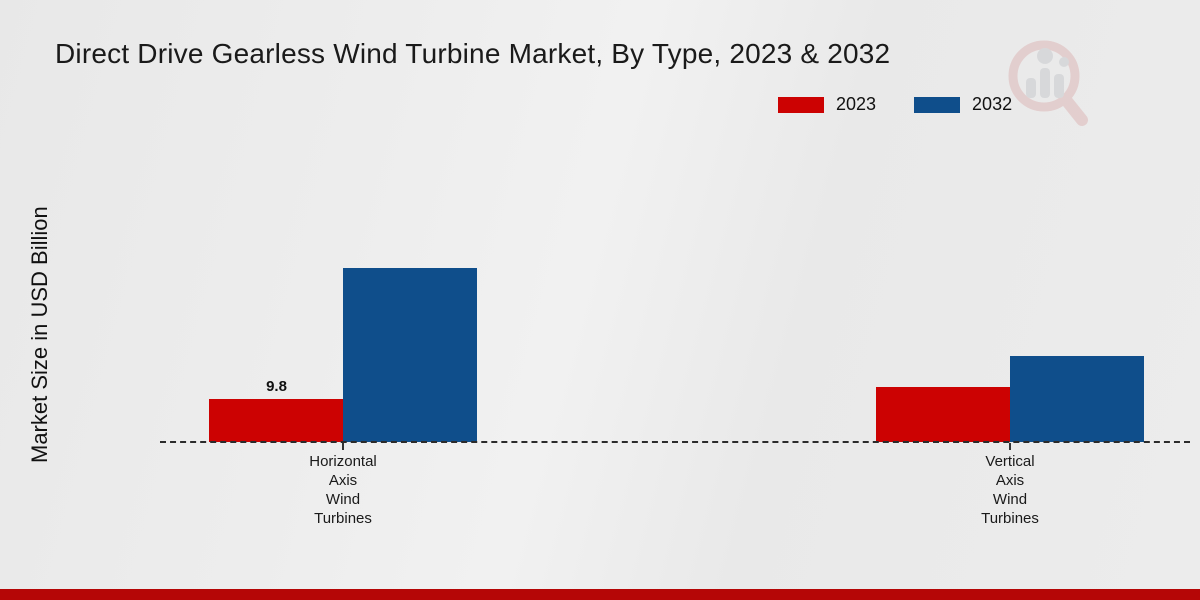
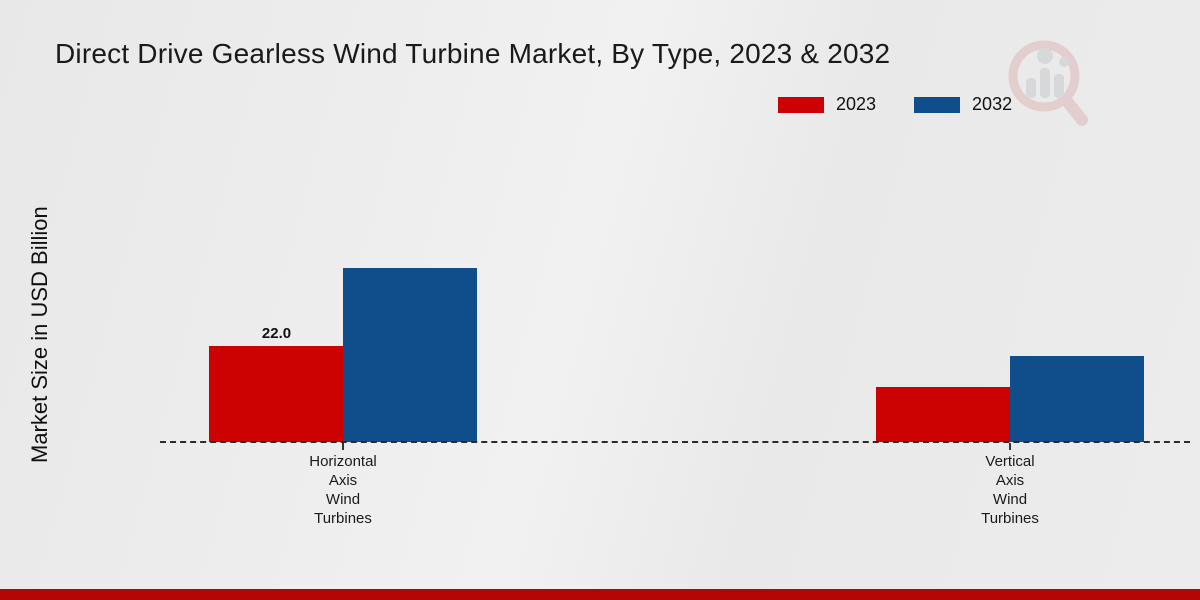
2023/Horizontal Axis Wind Turbines: 9.8 -> 22.0
